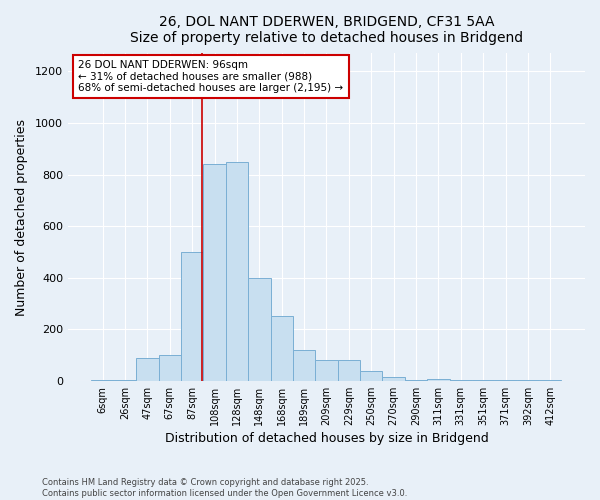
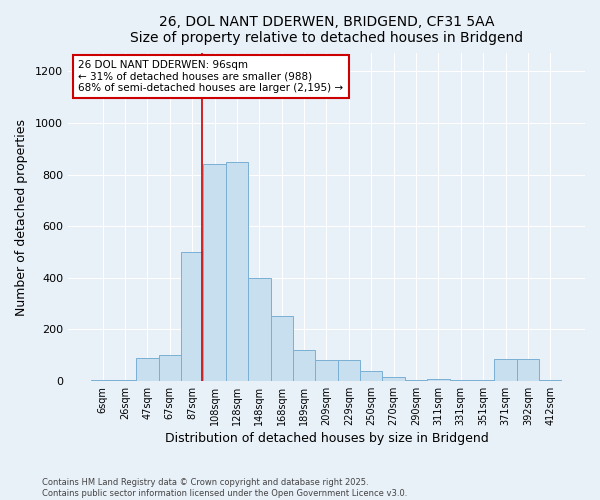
371sqm: 3 -> 85
392sqm: 2 -> 85
